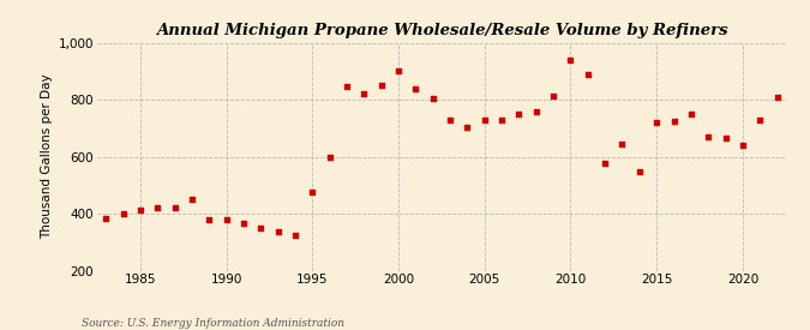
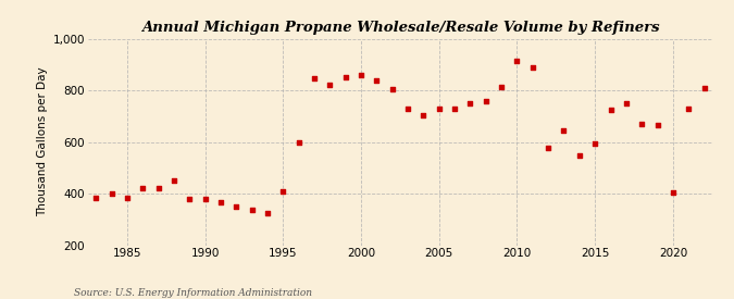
1985: 415 -> 385
1995: 475 -> 410
2000: 900 -> 860
2010: 940 -> 915
2015: 720 -> 595
2020: 642 -> 405
